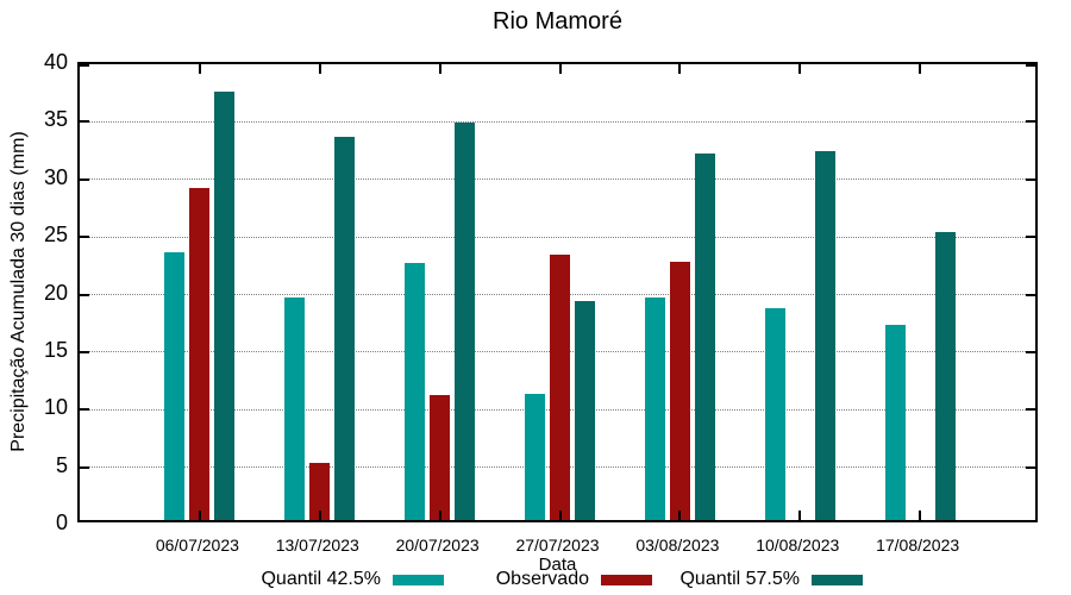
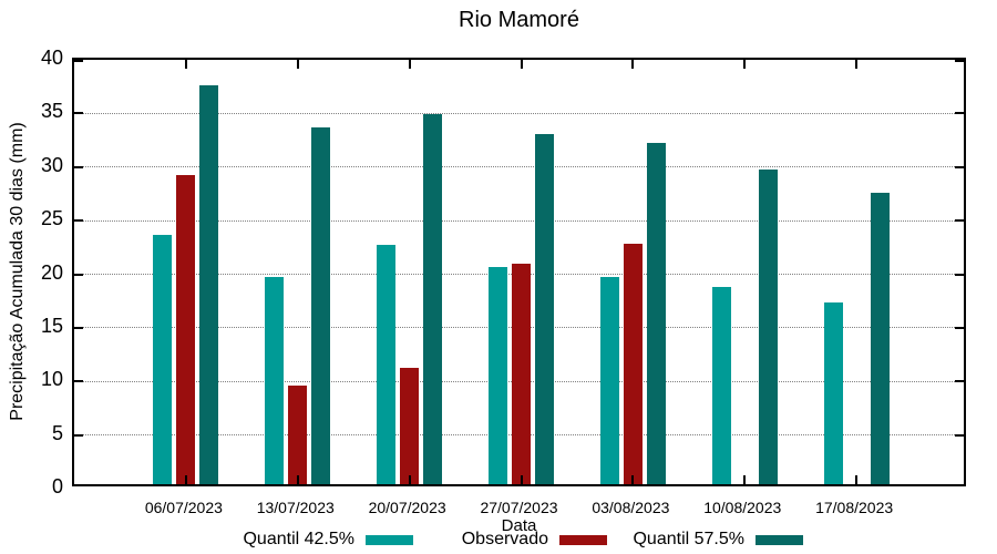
Observado/13/07/2023: 5 -> 9
Quantil 42.5%/27/07/2023: 11 -> 20
Observado/27/07/2023: 23 -> 21
Quantil 57.5%/27/07/2023: 19 -> 33
Quantil 57.5%/10/08/2023: 32 -> 29
Quantil 57.5%/17/08/2023: 25 -> 27
